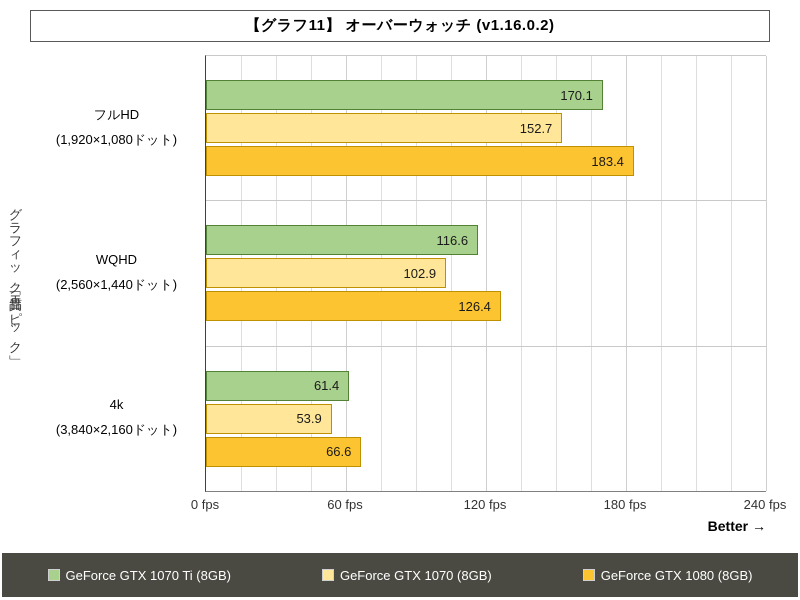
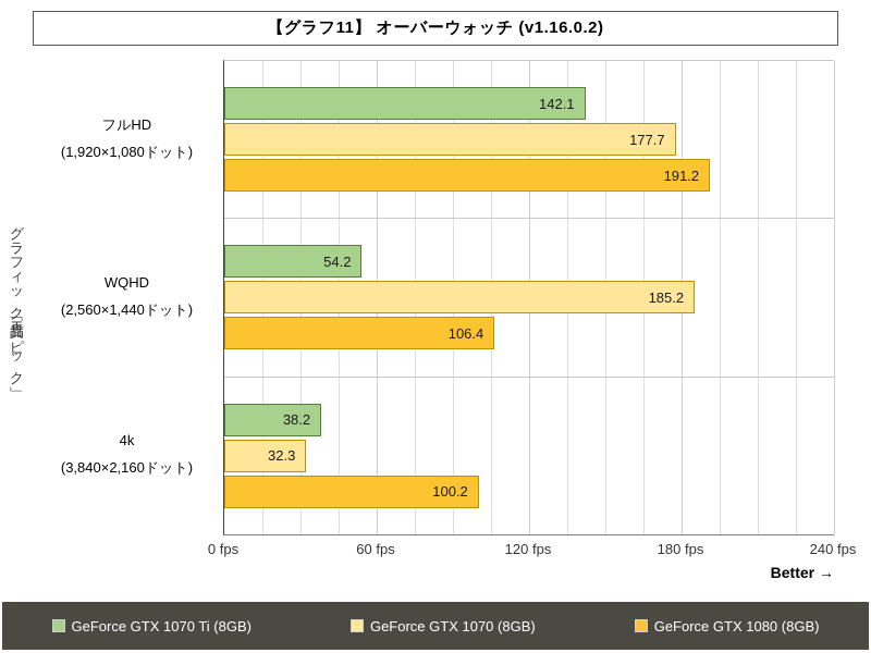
GeForce GTX 1070 Ti (8GB)/フルHD: 170.1 -> 142.1
GeForce GTX 1070 (8GB)/フルHD: 152.7 -> 177.7
GeForce GTX 1080 (8GB)/フルHD: 183.4 -> 191.2
GeForce GTX 1070 Ti (8GB)/WQHD: 116.6 -> 54.2
GeForce GTX 1070 (8GB)/WQHD: 102.9 -> 185.2
GeForce GTX 1080 (8GB)/WQHD: 126.4 -> 106.4
GeForce GTX 1070 Ti (8GB)/4k: 61.4 -> 38.2
GeForce GTX 1070 (8GB)/4k: 53.9 -> 32.3
GeForce GTX 1080 (8GB)/4k: 66.6 -> 100.2
